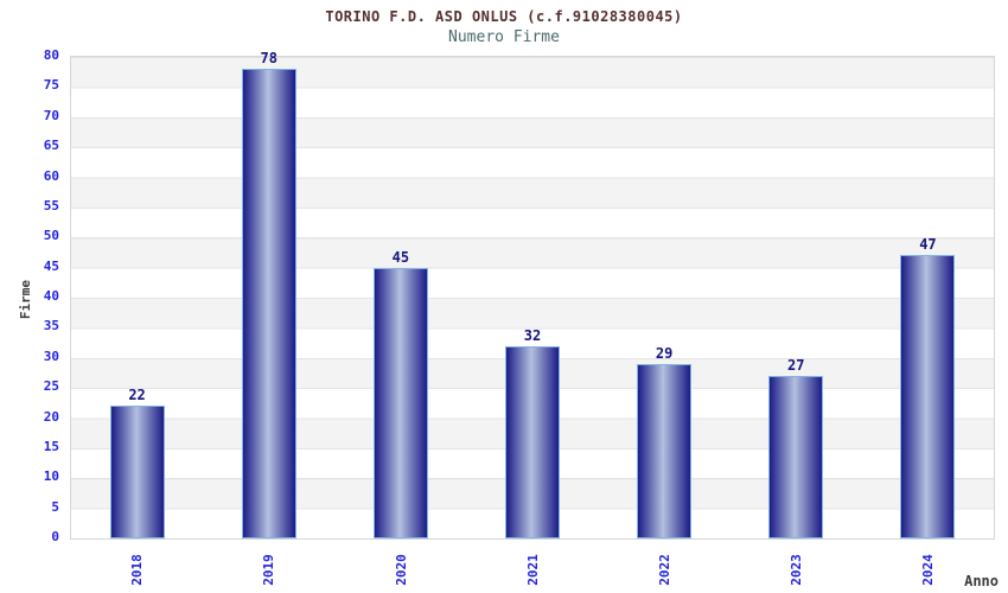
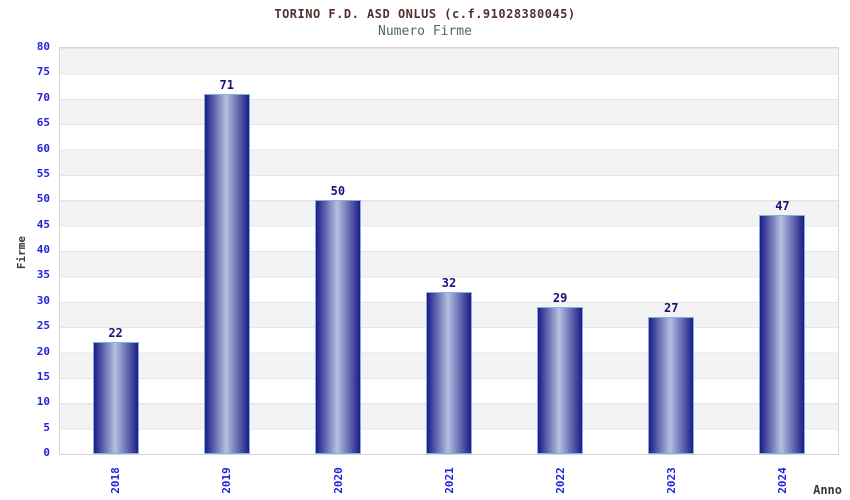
2019: 78 -> 71
2020: 45 -> 50
